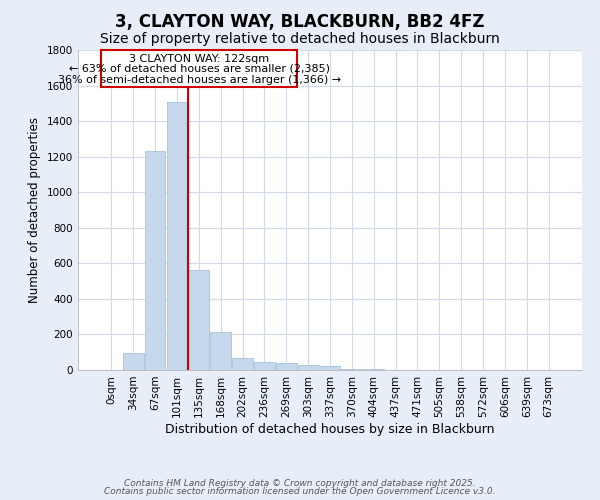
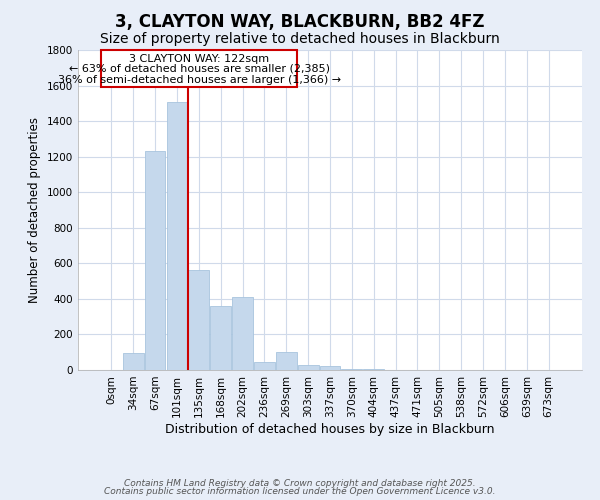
168sqm: 220 -> 360
202sqm: 70 -> 410
269sqm: 40 -> 100
